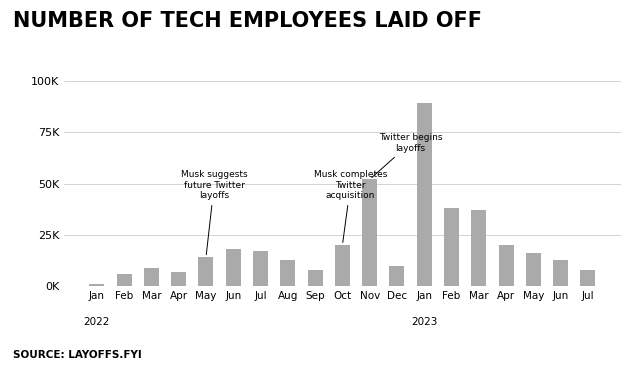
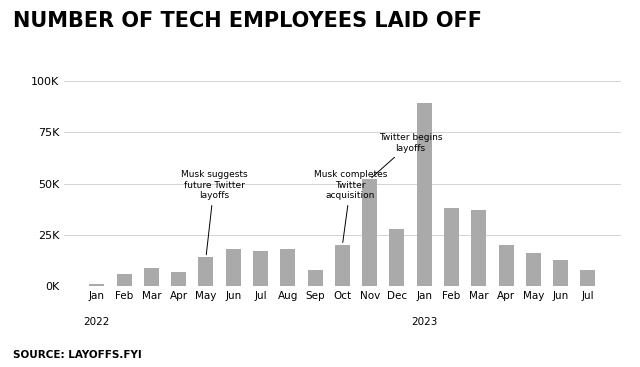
Aug: 13K -> 18K
Dec: 10K -> 28K
